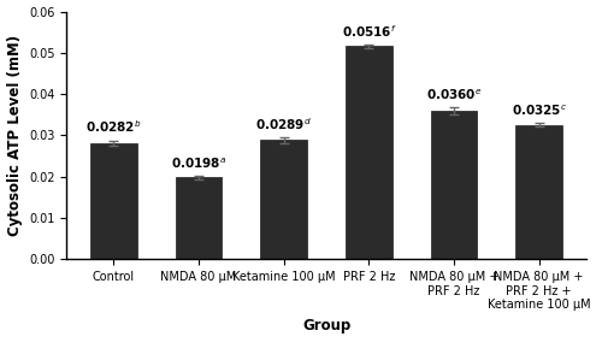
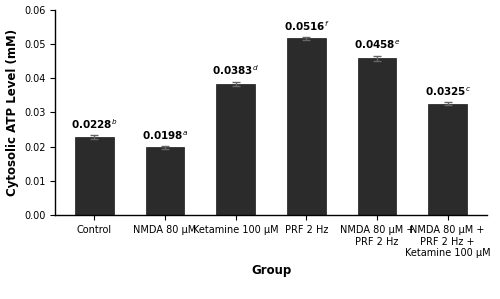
Control: 0.0282 -> 0.0228
Ketamine 100 μM: 0.0289 -> 0.0383
NMDA 80 μM + PRF 2 Hz: 0.0360 -> 0.0458
